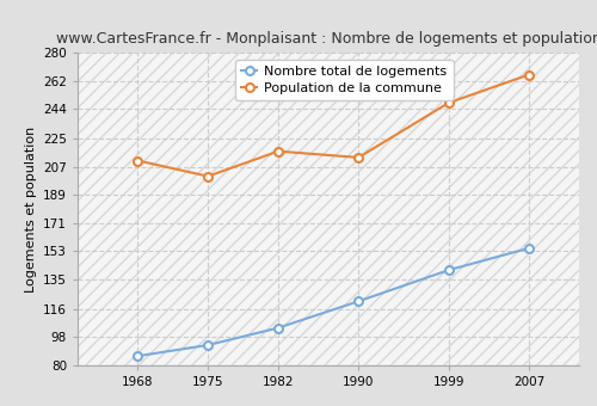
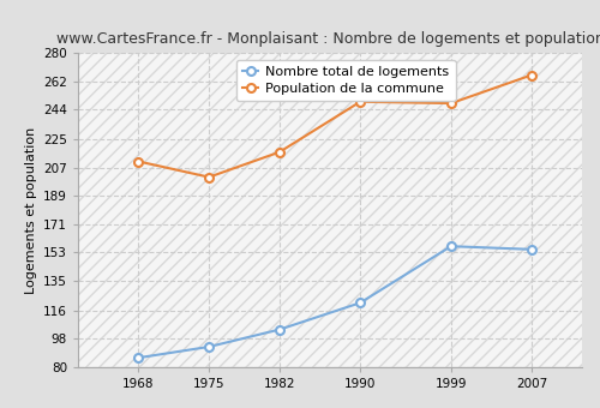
Population de la commune/1990: 213 -> 249
Nombre total de logements/1999: 141 -> 157
